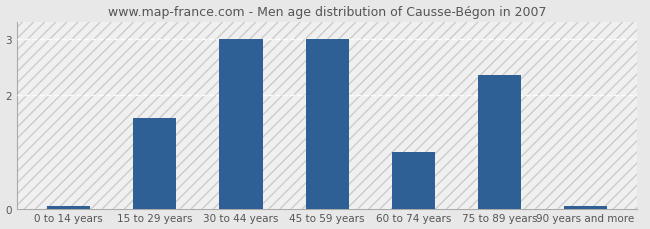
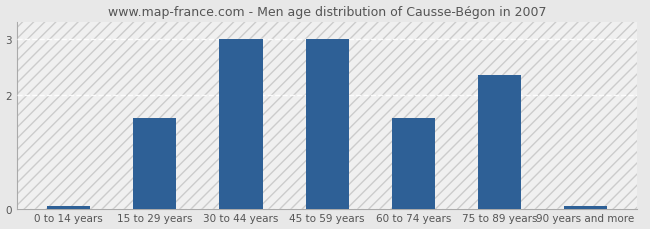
60 to 74 years: 1.00 -> 1.60
